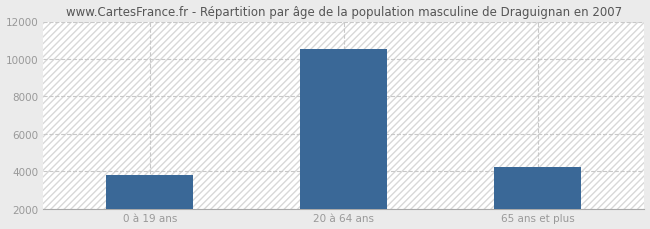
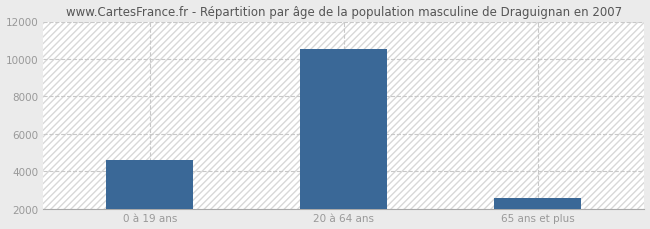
0 à 19 ans: 3800 -> 4600
65 ans et plus: 4200 -> 2600
